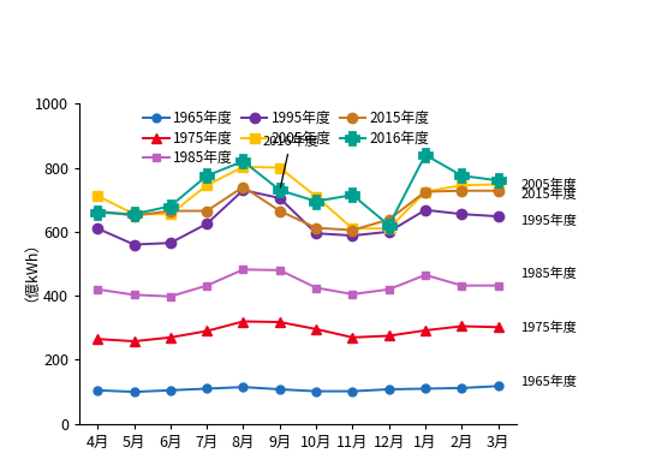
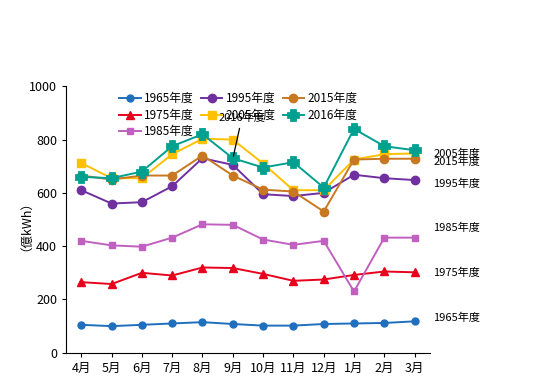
1975年度/6月: 270 -> 300
2015年度/12月: 638 -> 530
1985年度/1月: 465 -> 230
